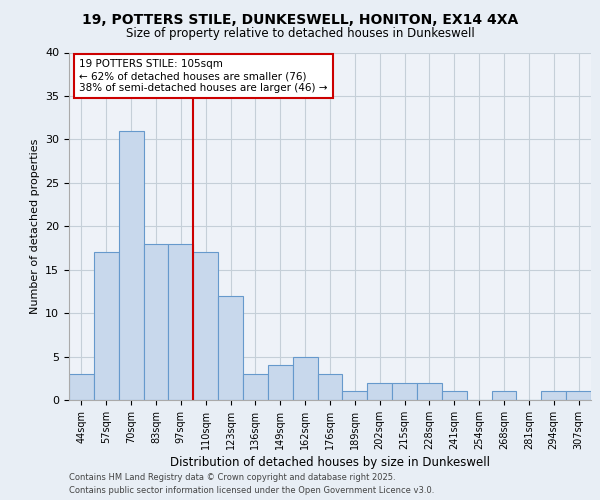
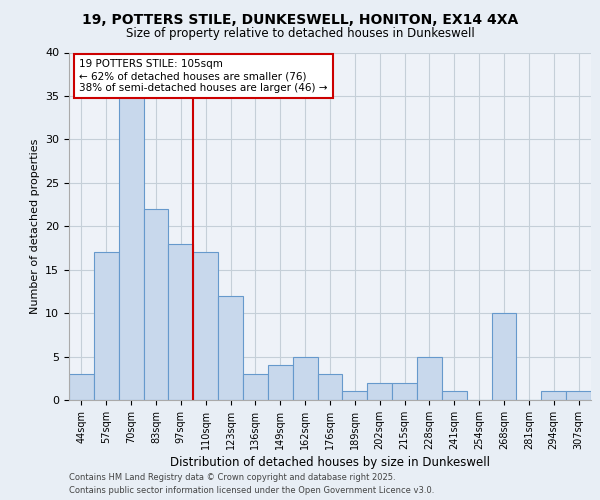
70sqm: 31 -> 35
83sqm: 18 -> 22
228sqm: 2 -> 5
268sqm: 1 -> 10
